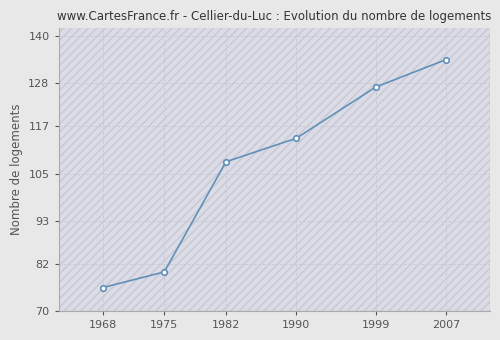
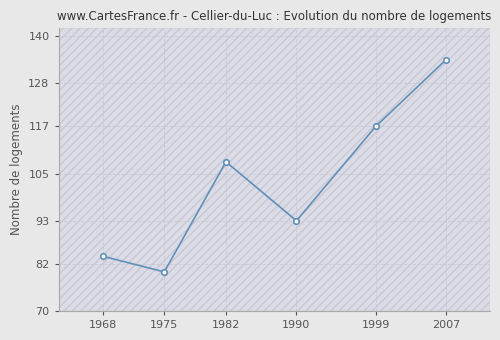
1968: 76 -> 84
1990: 114 -> 93
1999: 127 -> 117
